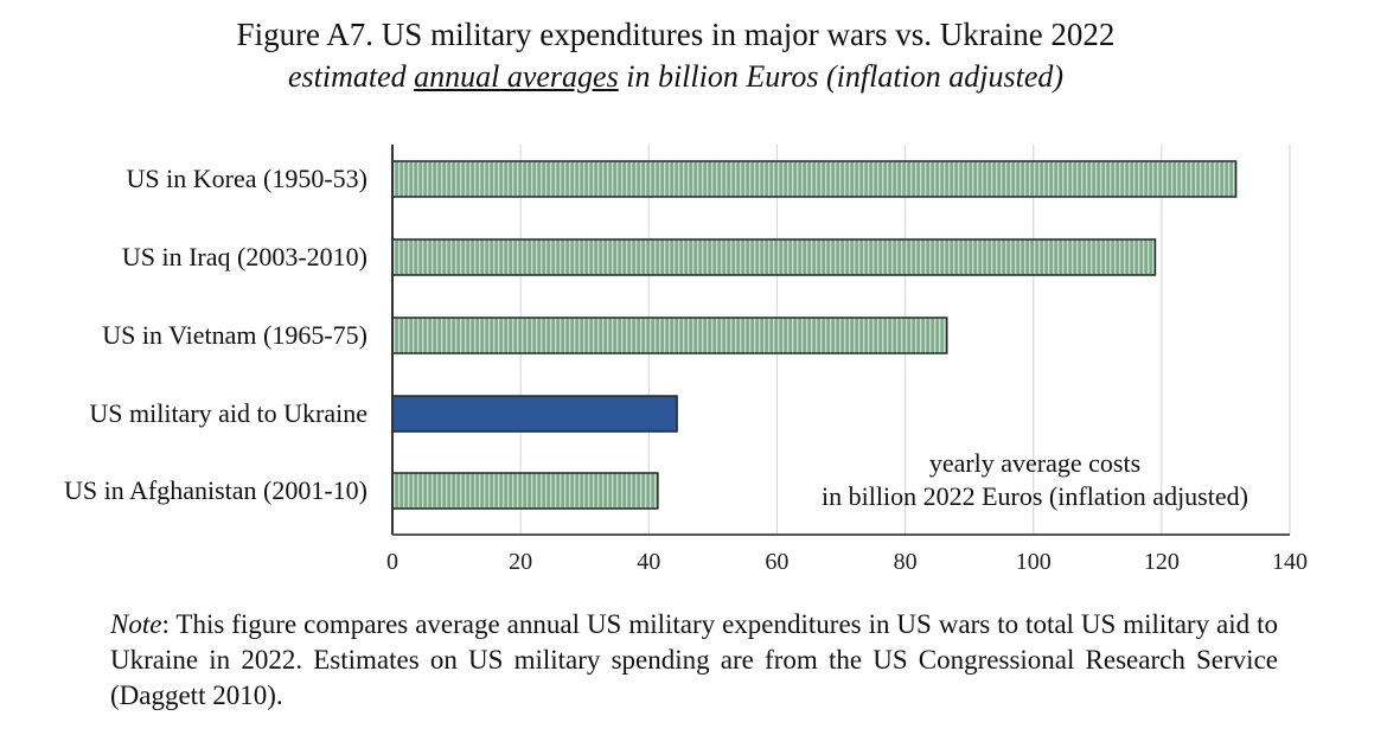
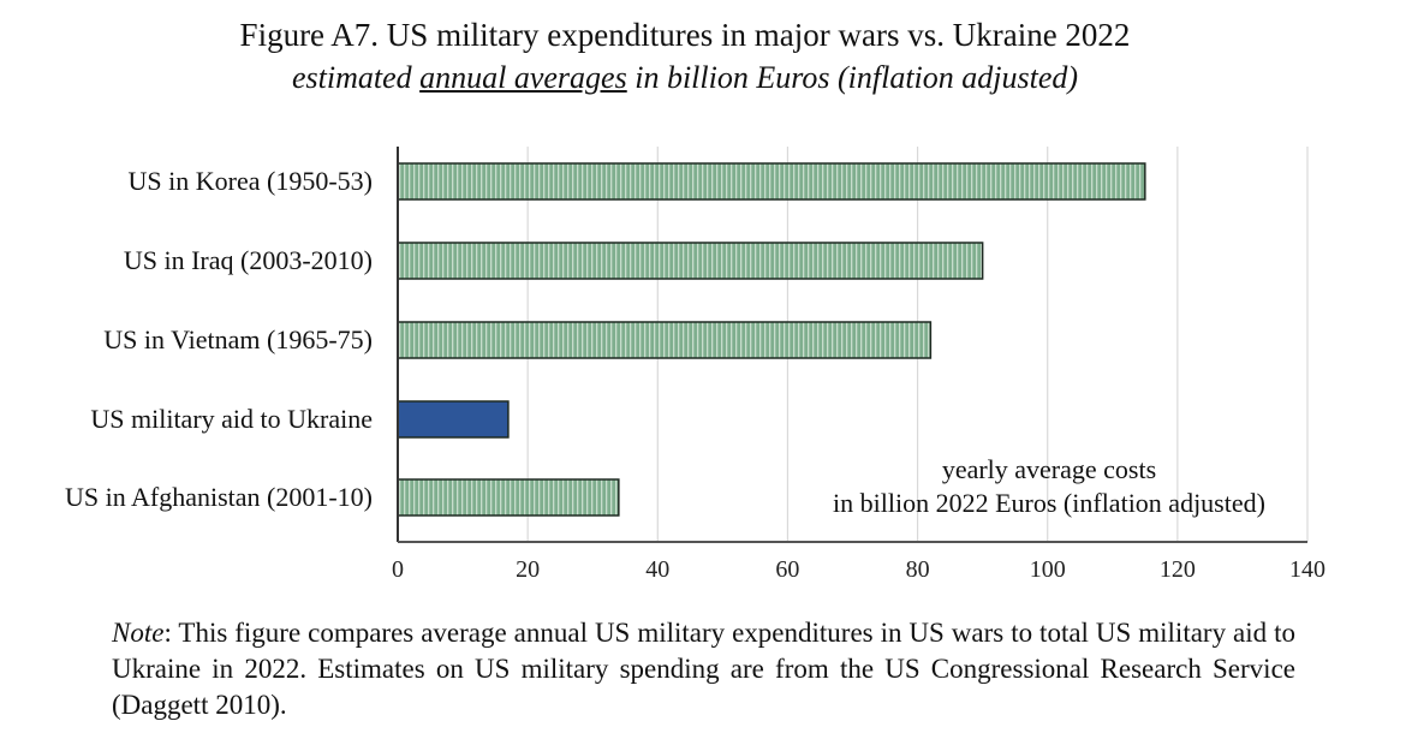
US in Korea (1950-53): 132 -> 115
US in Iraq (2003-2010): 119 -> 90
US in Vietnam (1965-75): 86 -> 82
US military aid to Ukraine: 44 -> 17
US in Afghanistan (2001-10): 41 -> 34
